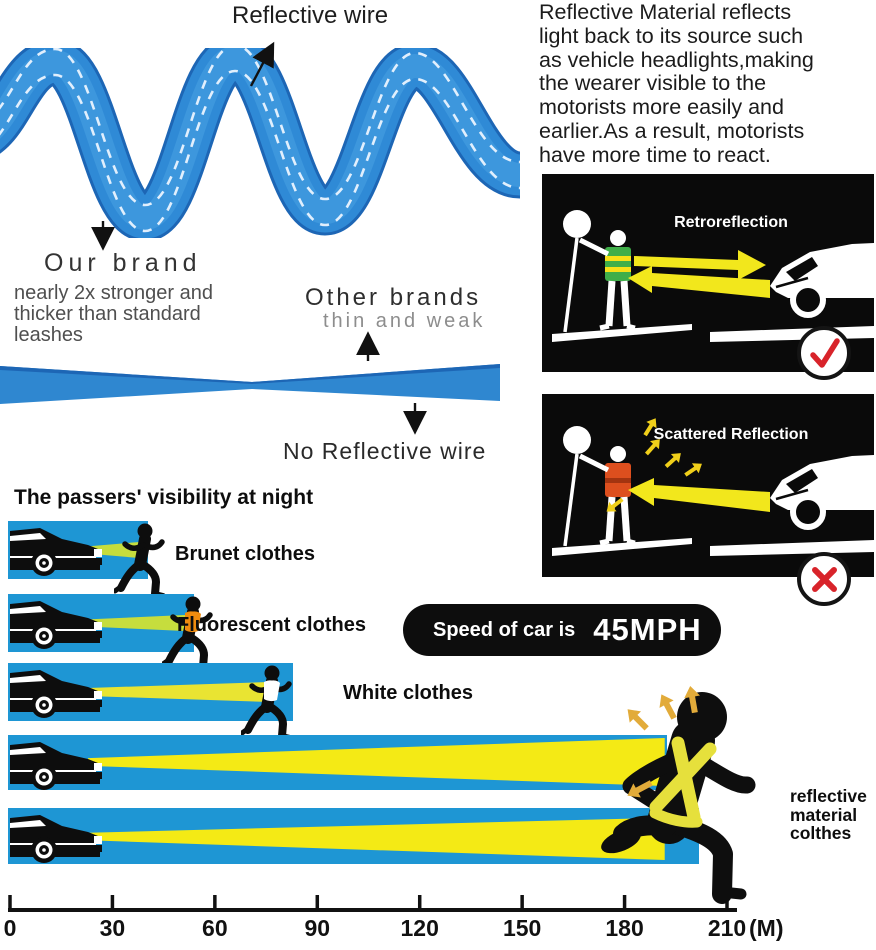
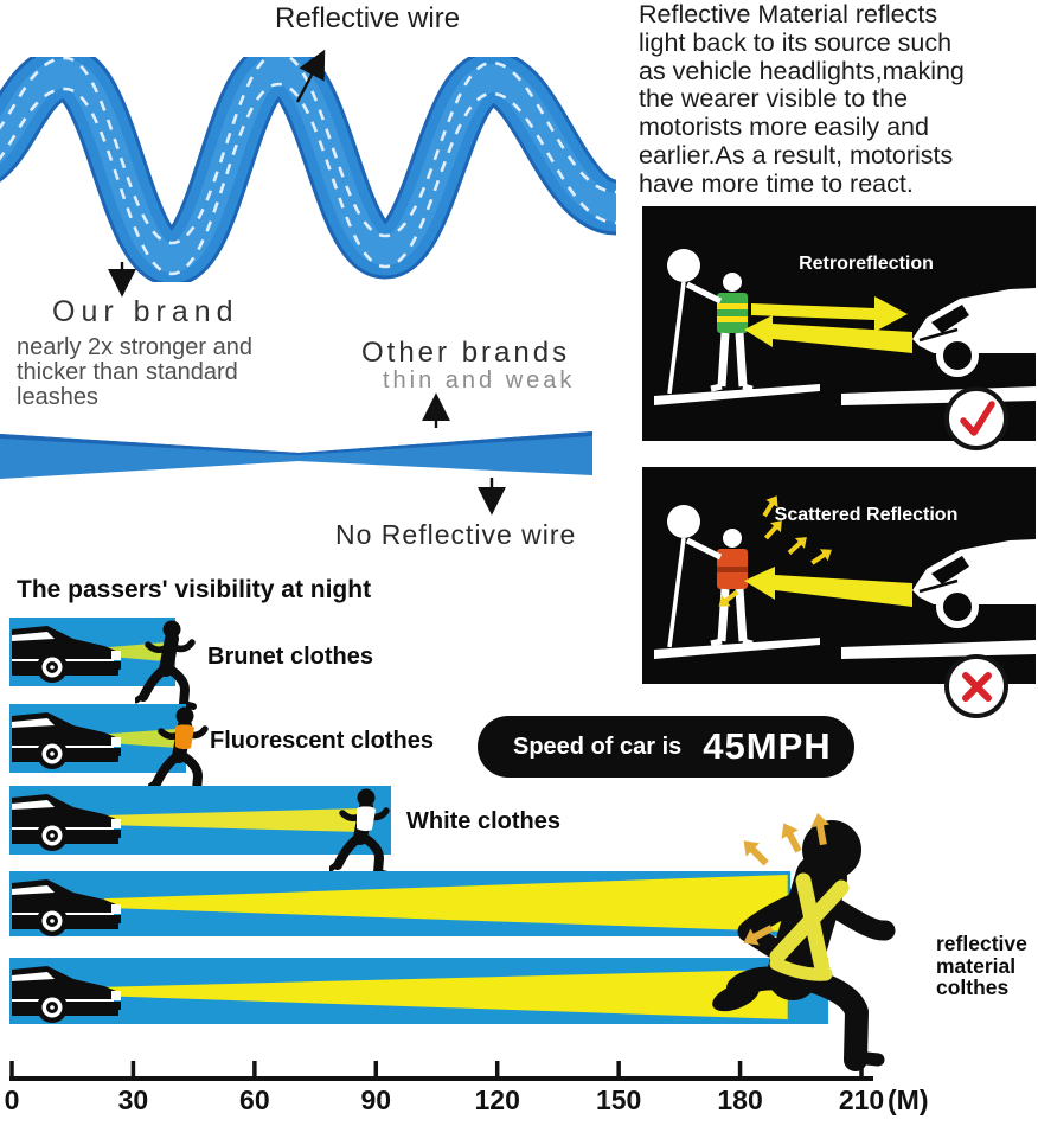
Fluorescent clothes: 51 -> 40
White clothes: 74 -> 85
